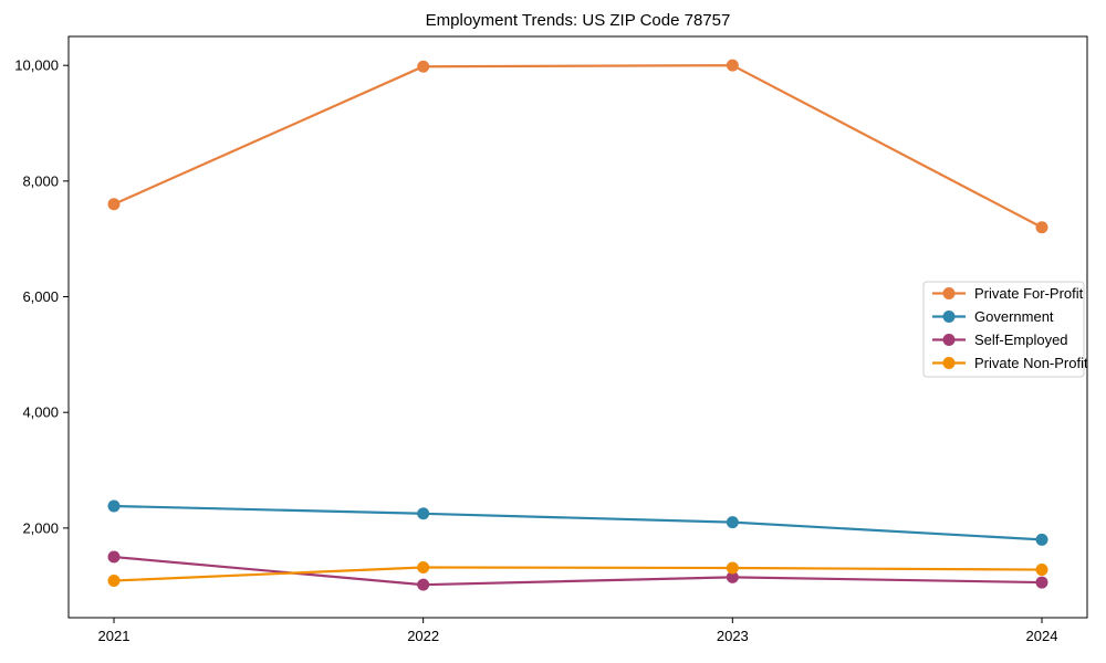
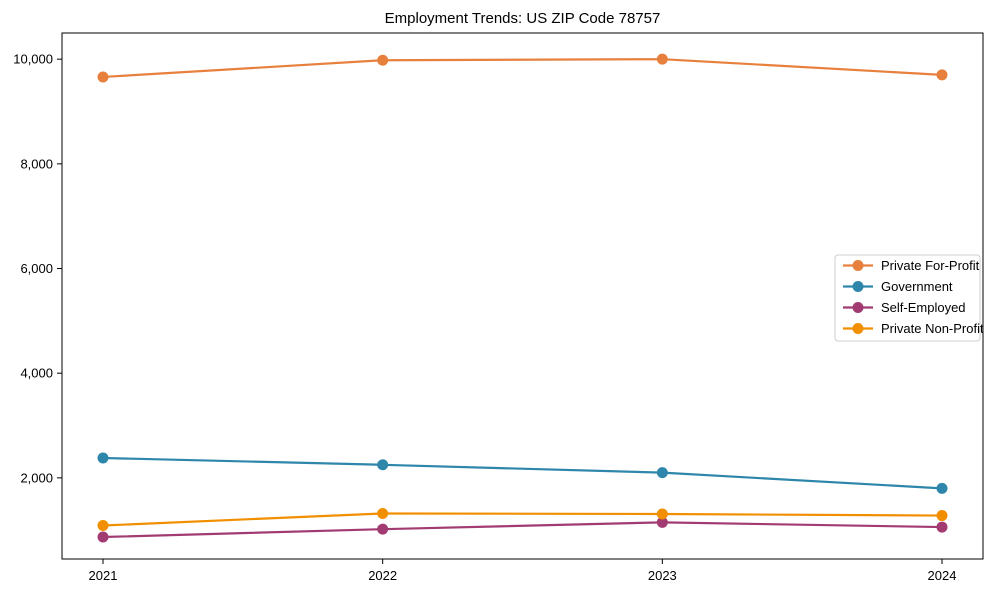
Private For-Profit/2021: 7600 -> 9700
Self-Employed/2021: 1500 -> 900
Private For-Profit/2024: 7200 -> 9700
